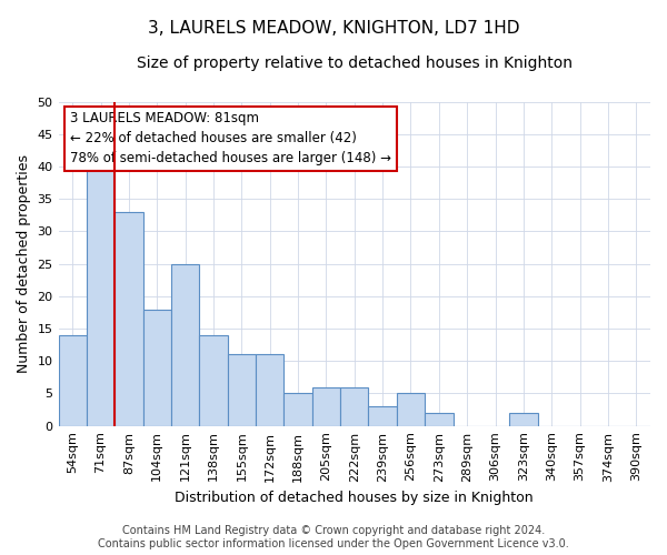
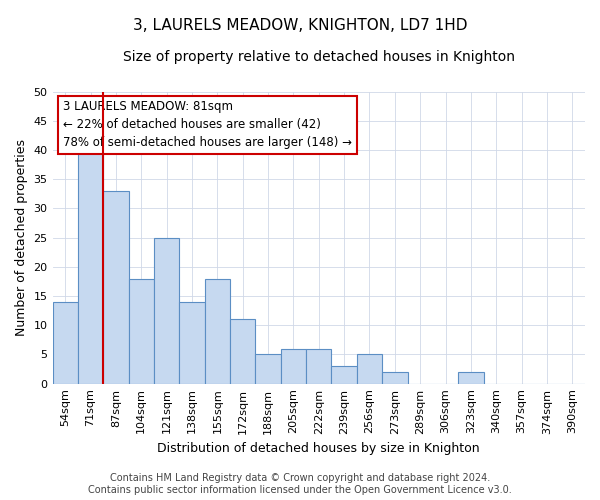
155sqm: 11 -> 18
